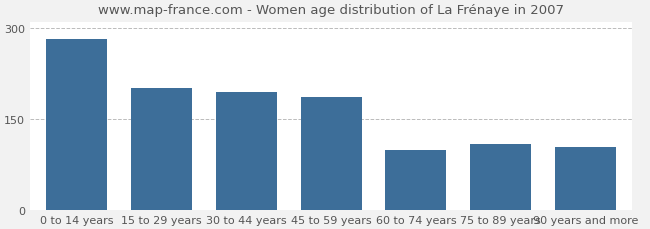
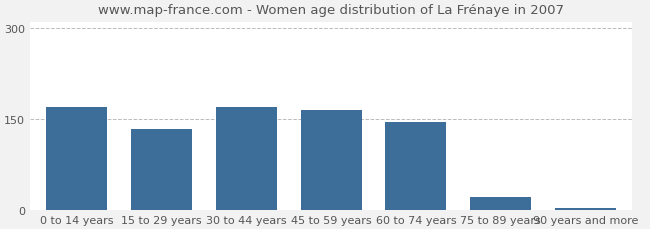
0 to 14 years: 282 -> 170
15 to 29 years: 200 -> 133
30 to 44 years: 194 -> 170
45 to 59 years: 186 -> 165
60 to 74 years: 98 -> 145
75 to 89 years: 108 -> 22
90 years and more: 104 -> 3
